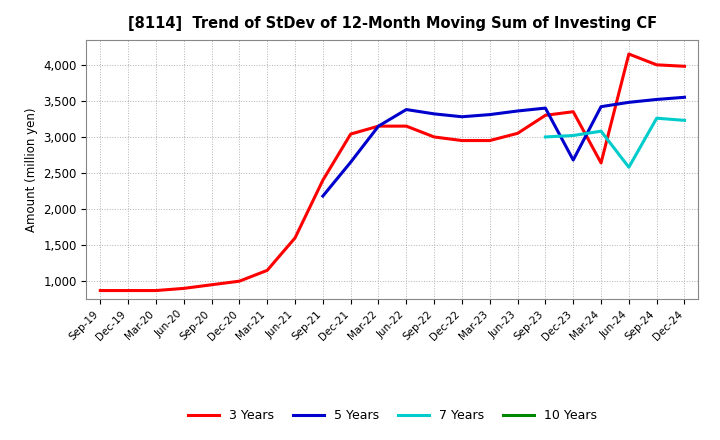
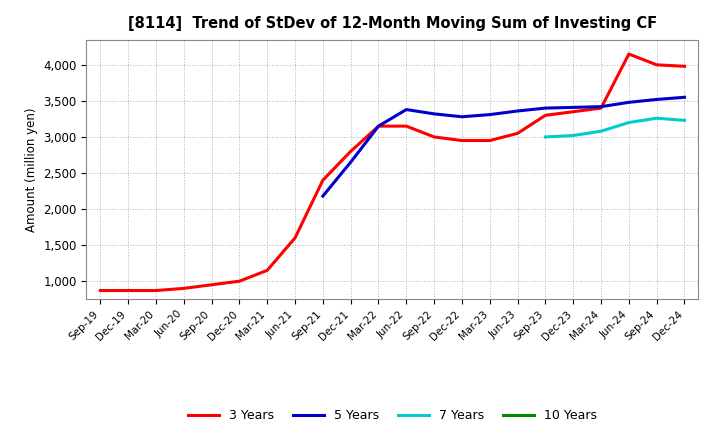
3 Years/Dec-21: 3,040 -> 2,800
5 Years/Dec-23: 2,680 -> 3,410
3 Years/Mar-24: 2,640 -> 3,400
7 Years/Jun-24: 2,580 -> 3,200
